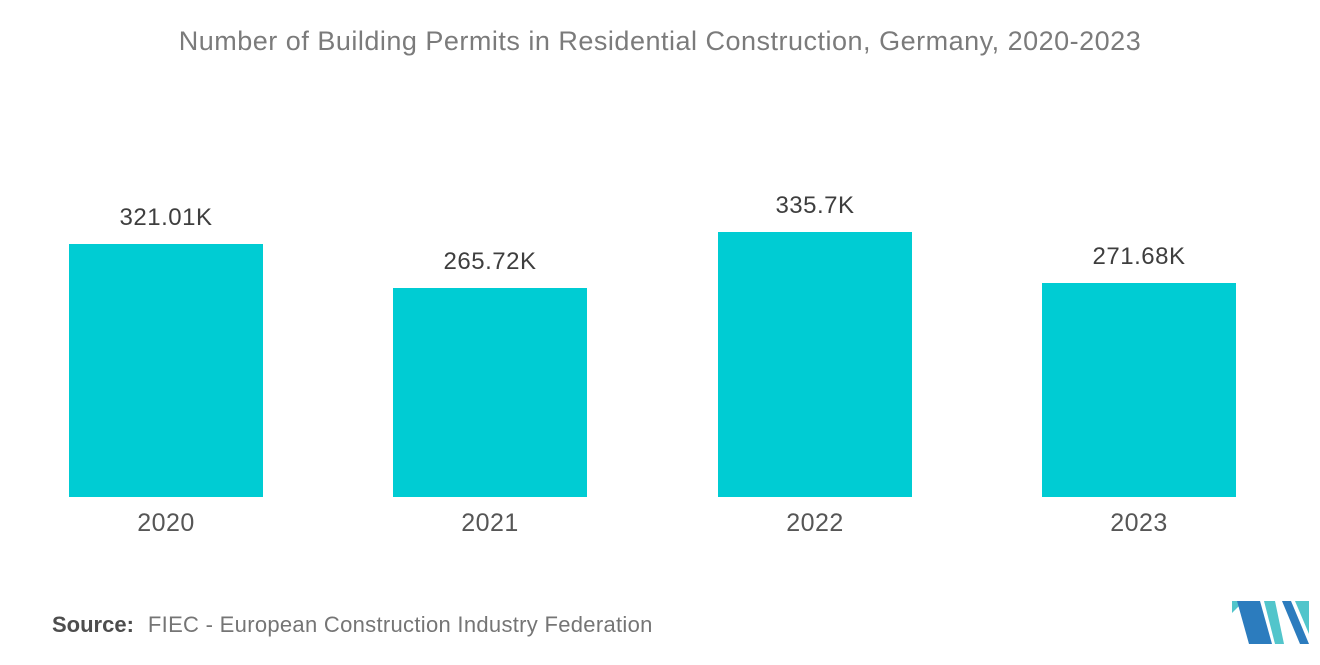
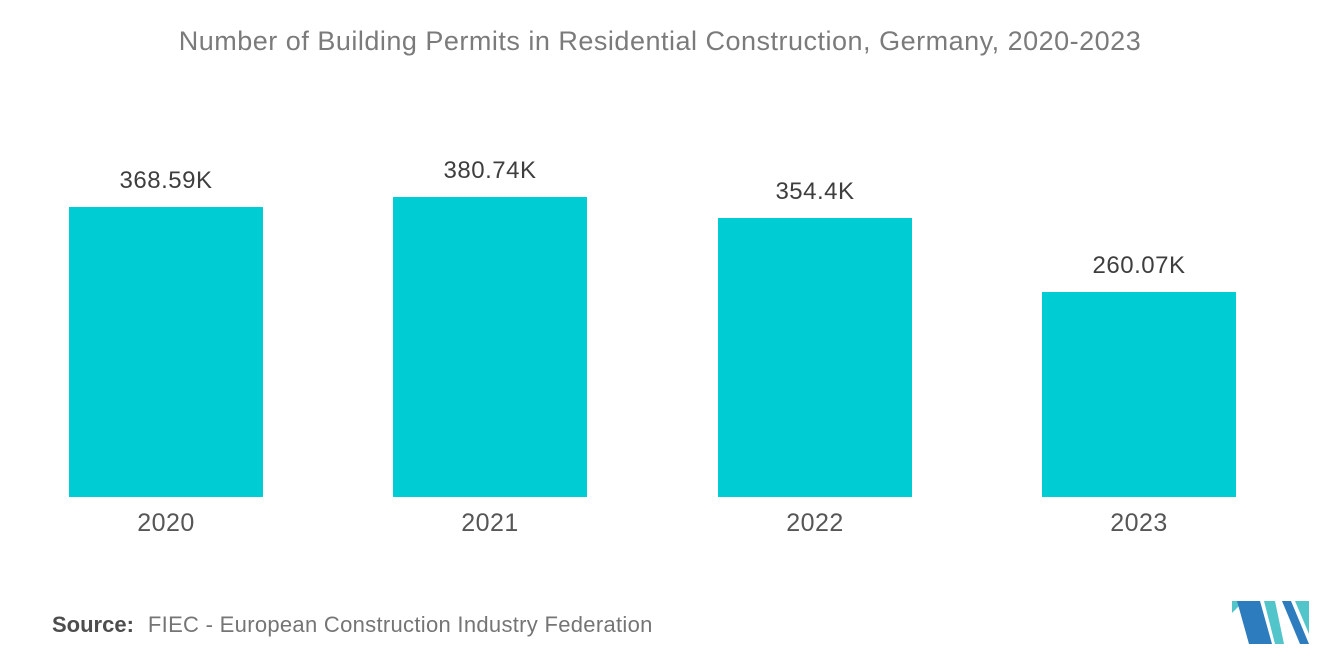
2020: 321.01K -> 368.59K
2021: 265.72K -> 380.74K
2022: 335.7K -> 354.4K
2023: 271.68K -> 260.07K
